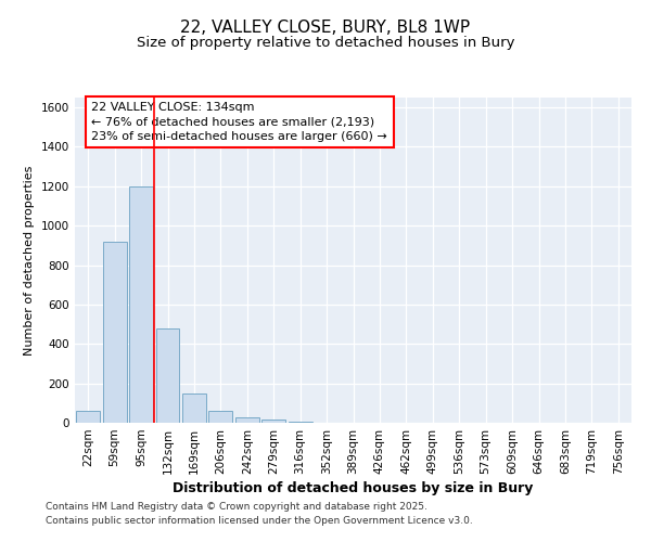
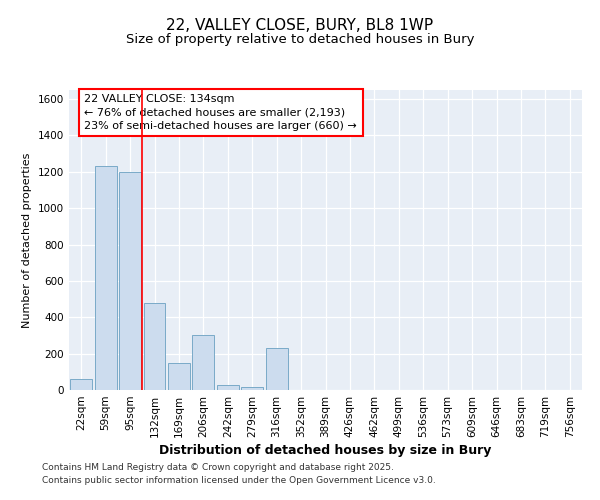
59sqm: 920 -> 1230
206sqm: 60 -> 300
316sqm: 0 -> 230
